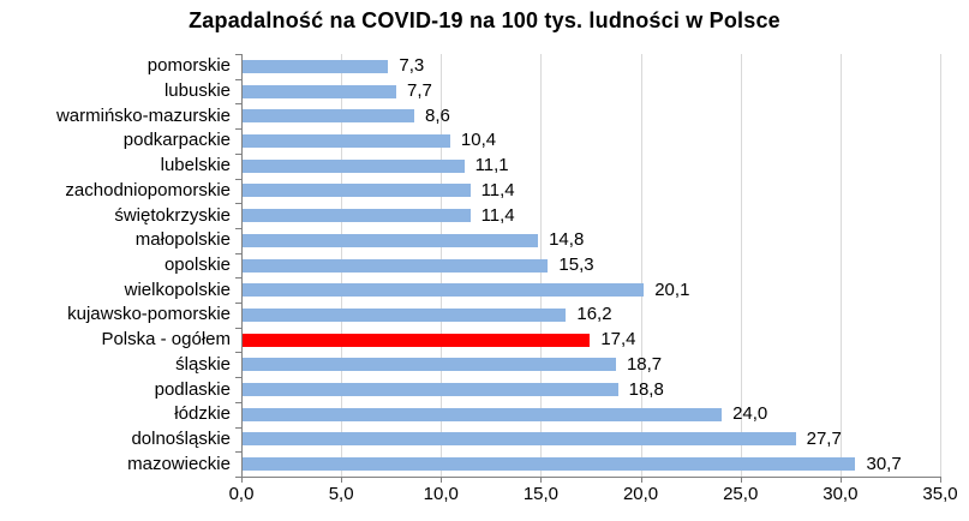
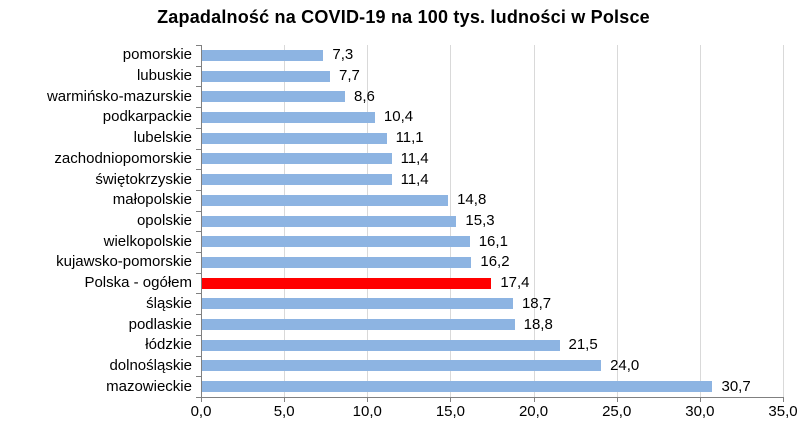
wielkopolskie: 20,1 -> 16,1
łódzkie: 24,0 -> 21,5
dolnośląskie: 27,7 -> 24,0
